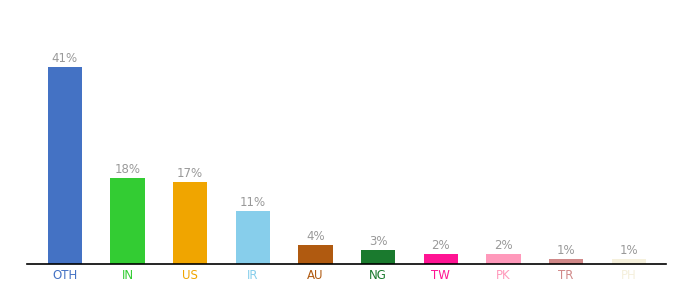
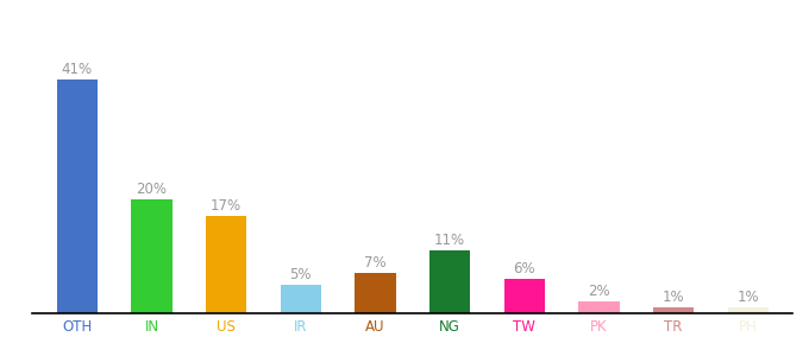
IN: 18% -> 20%
IR: 11% -> 5%
AU: 4% -> 7%
NG: 3% -> 11%
TW: 2% -> 6%
